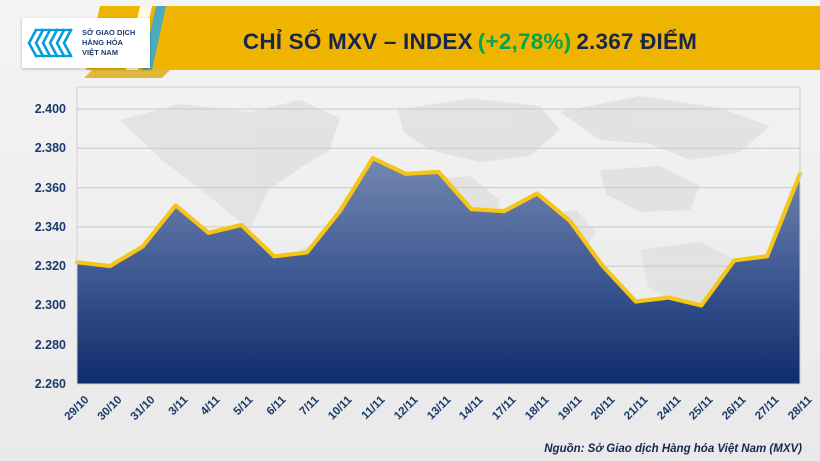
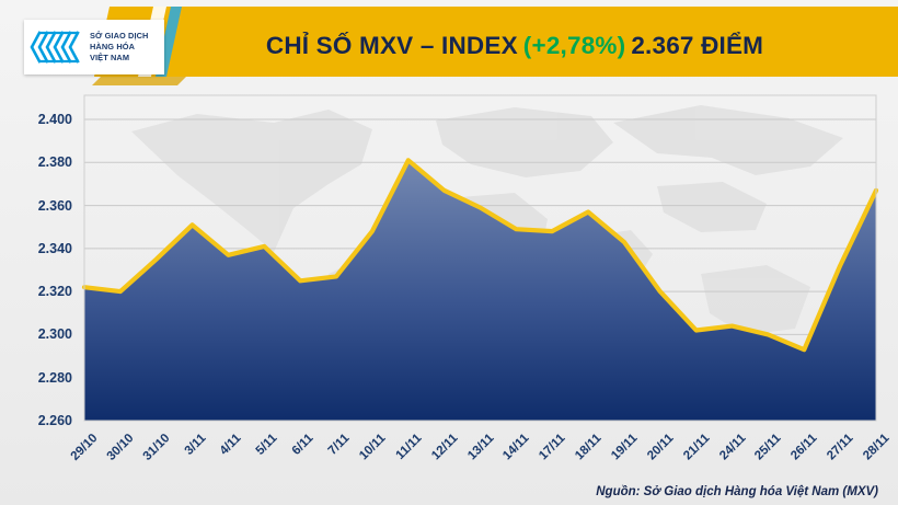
31/10: 2330 -> 2335
11/11: 2375 -> 2381
13/11: 2368 -> 2359
26/11: 2323 -> 2293
27/11: 2325 -> 2332
